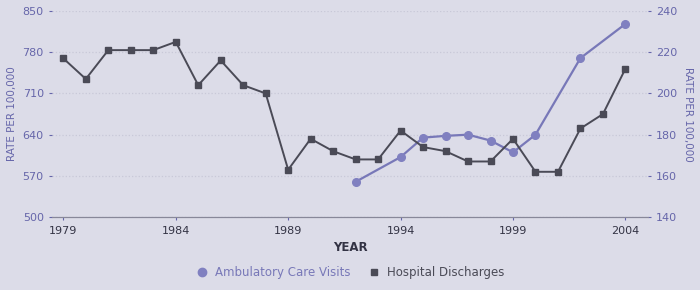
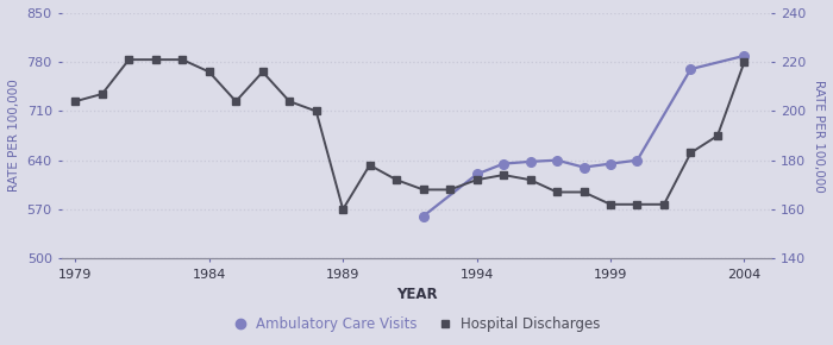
Hospital Discharges/1979: 217 -> 204
Hospital Discharges/1984: 225 -> 216
Hospital Discharges/1989: 163 -> 160
Hospital Discharges/1994: 182 -> 172
Ambulatory Care Visits/1994: 602 -> 620
Hospital Discharges/1999: 178 -> 162
Ambulatory Care Visits/1999: 610 -> 635
Hospital Discharges/2004: 212 -> 220
Ambulatory Care Visits/2004: 828 -> 789
